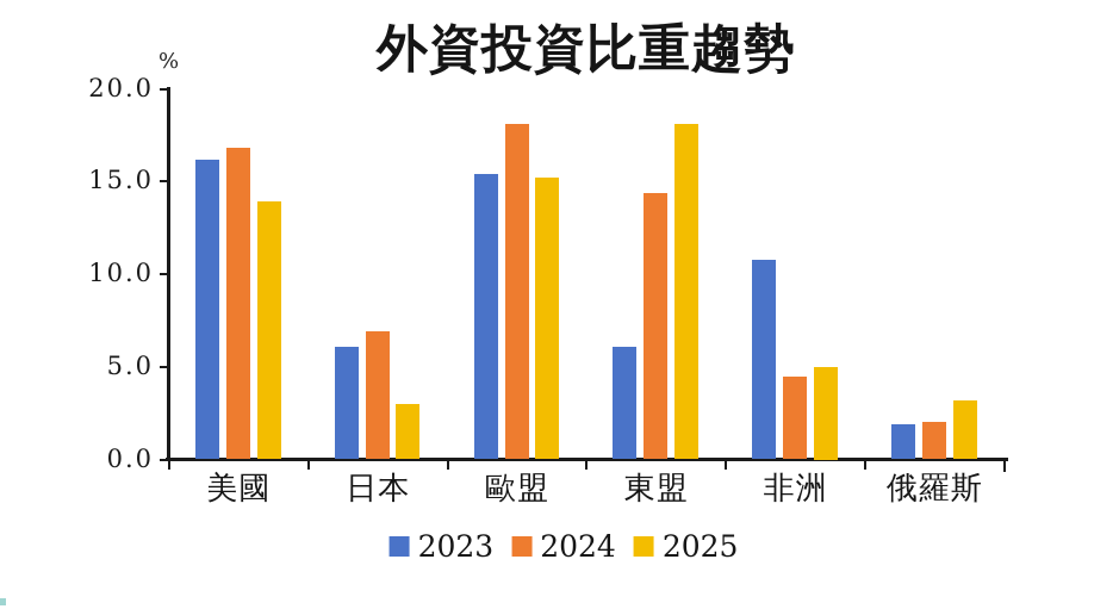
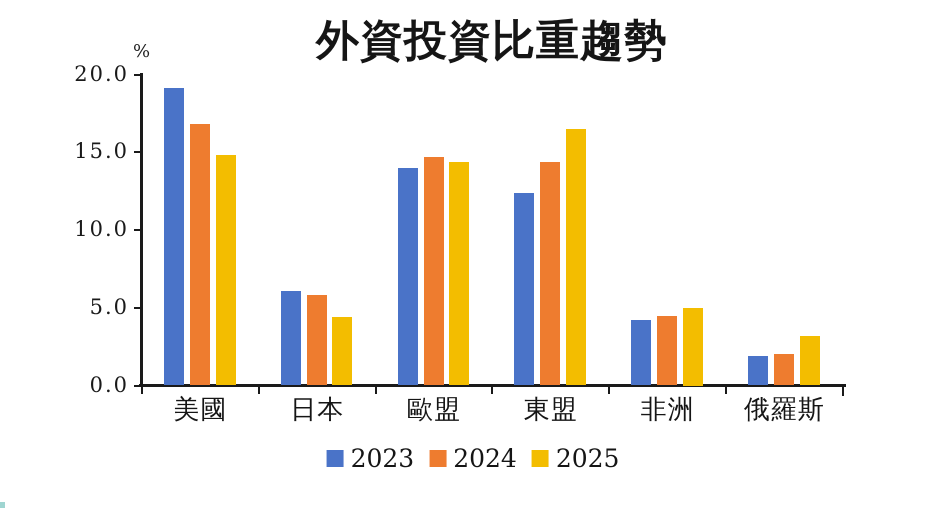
2023/美國: 16.2 -> 19.1
2025/美國: 13.9 -> 14.8
2024/日本: 6.9 -> 5.8
2025/日本: 3.0 -> 4.4
2023/歐盟: 15.4 -> 14.0
2024/歐盟: 18.1 -> 14.7
2025/歐盟: 15.2 -> 14.4
2023/東盟: 6.1 -> 12.4
2025/東盟: 18.1 -> 16.5
2023/非洲: 10.8 -> 4.2
